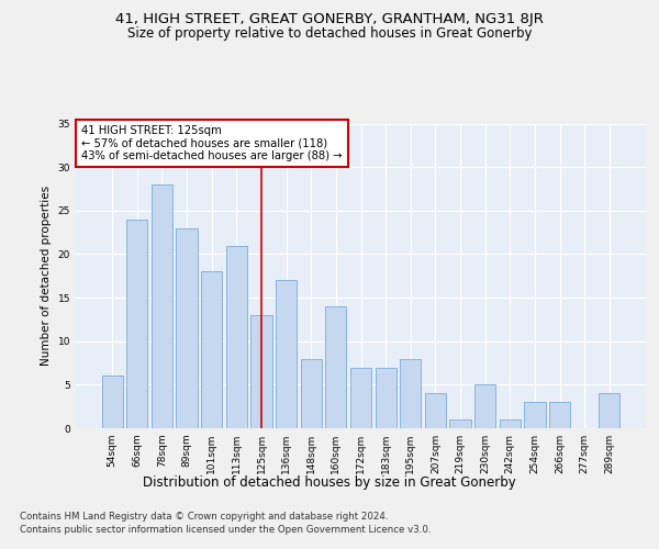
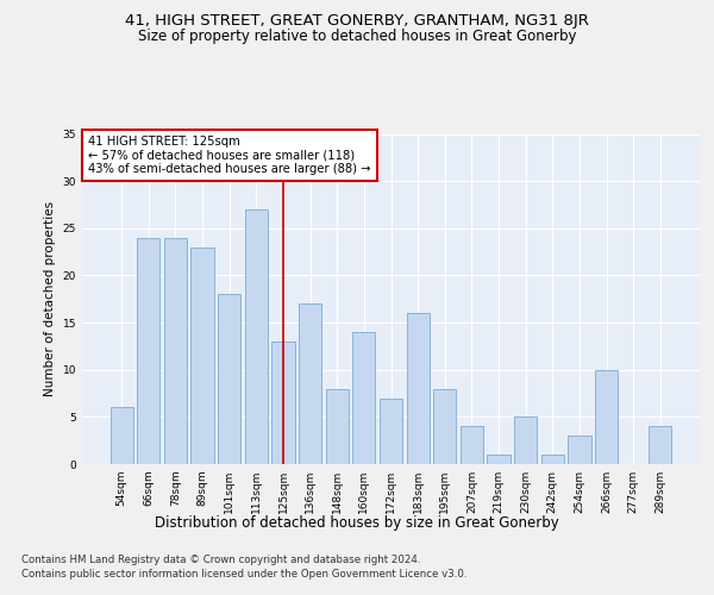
78sqm: 28 -> 24
113sqm: 21 -> 27
183sqm: 7 -> 16
266sqm: 3 -> 10
